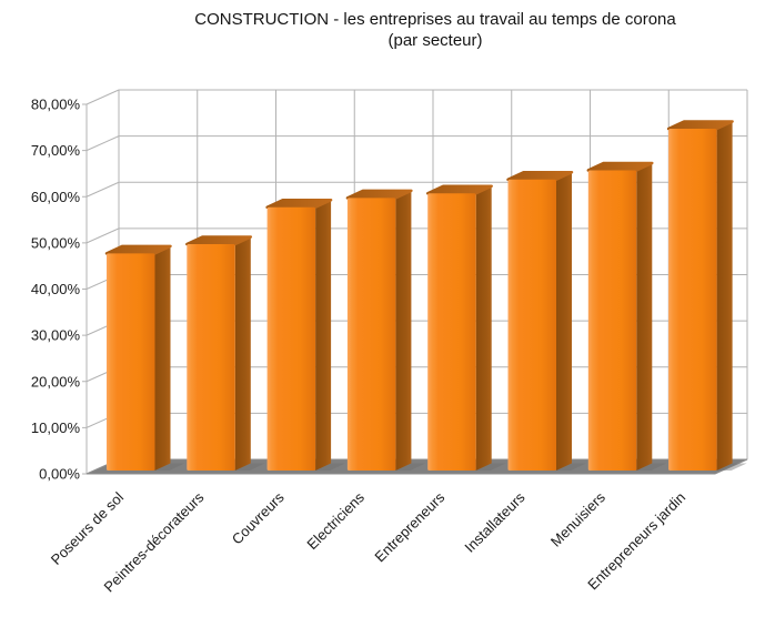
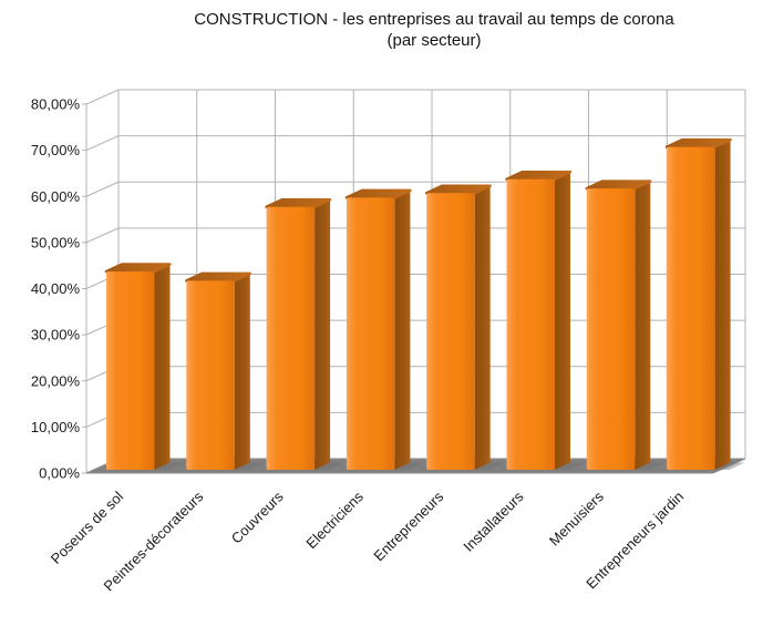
Poseurs de sol: 47% -> 43%
Peintres-décorateurs: 49% -> 41%
Menuisiers: 65% -> 61%
Entrepreneurs jardin: 74% -> 70%
